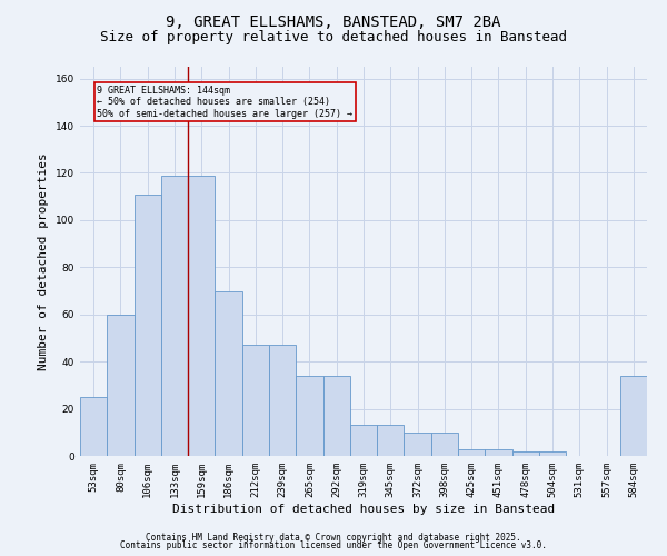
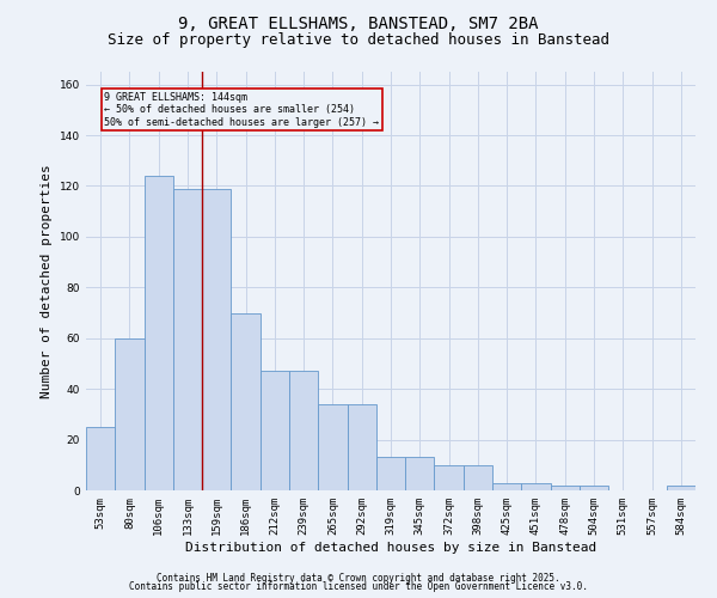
106sqm: 111 -> 124
584sqm: 34 -> 2
